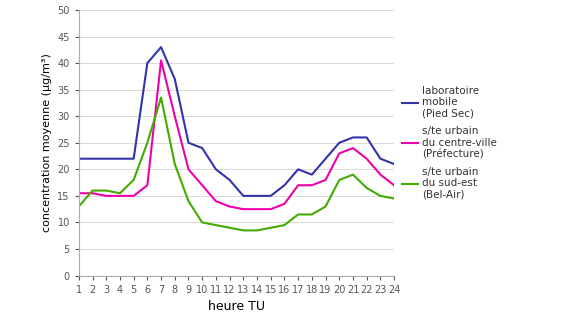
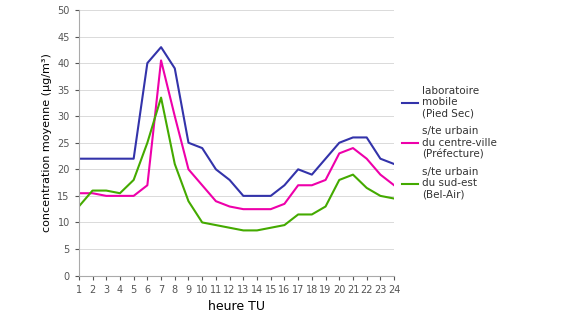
laboratoire mobile (Pied Sec)/8: 37 -> 39
